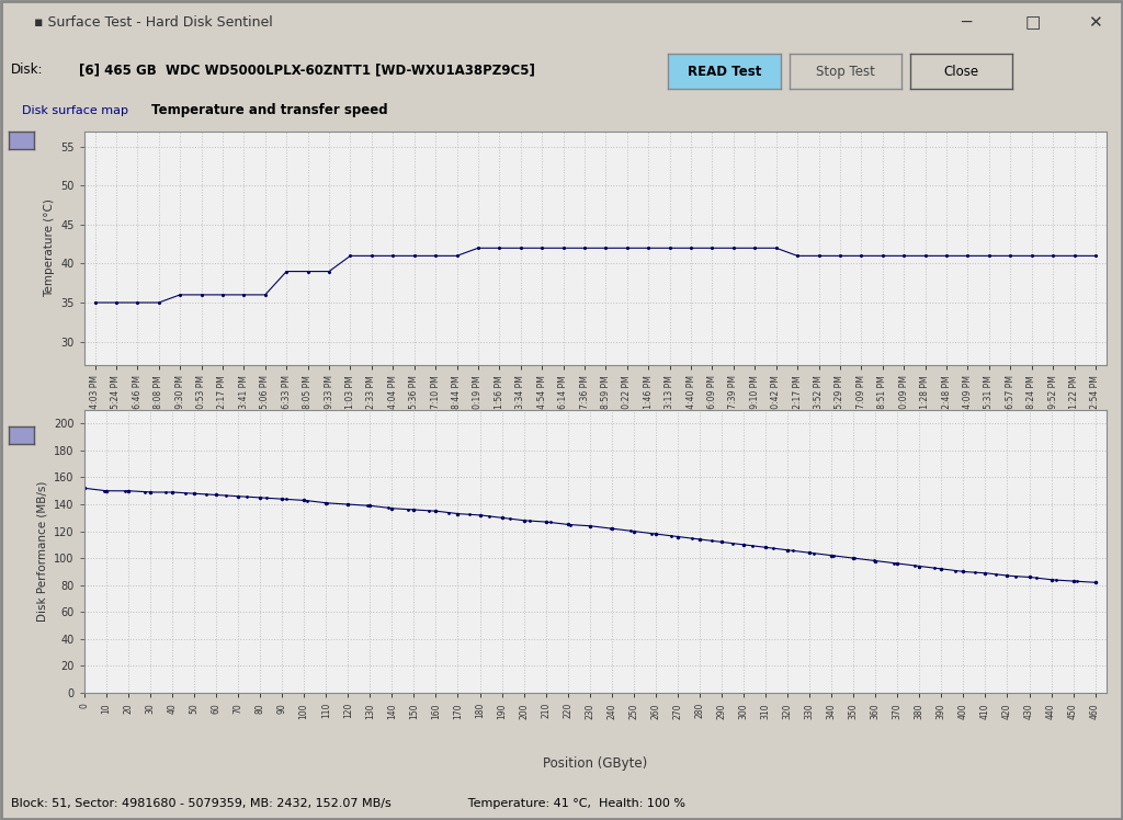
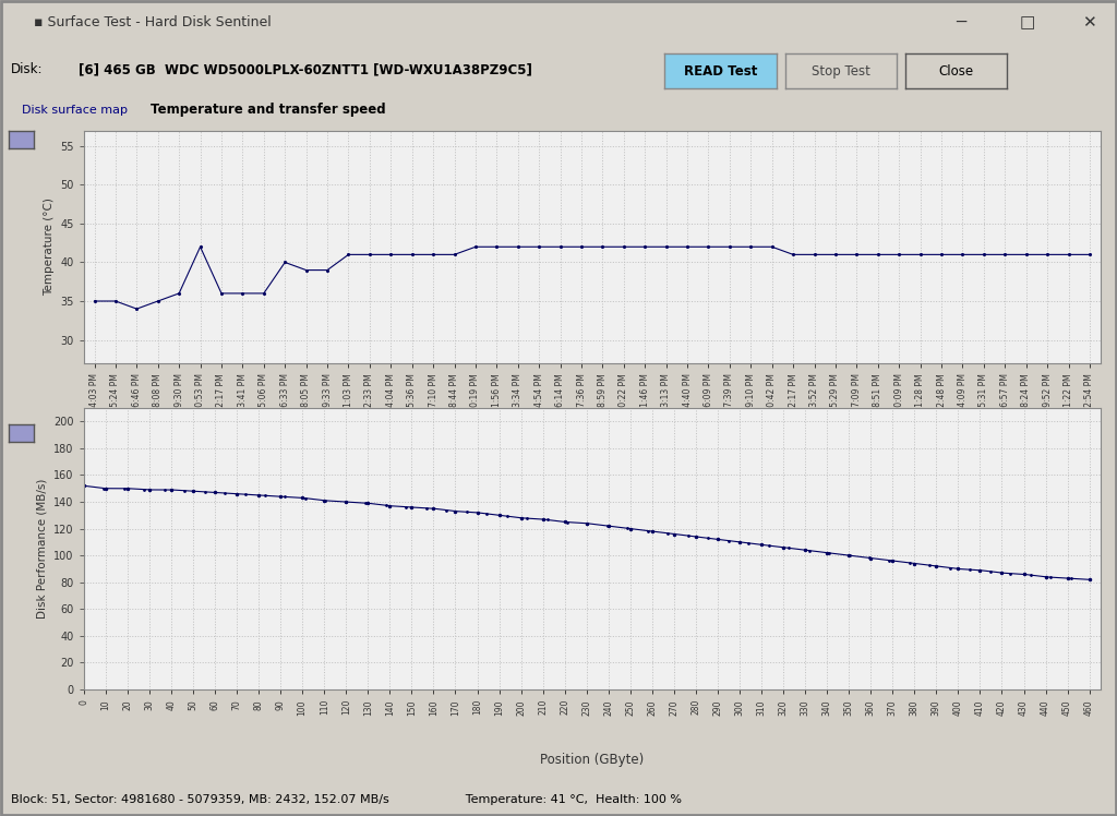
4:56:46 PM: 35 -> 34
5:00:53 PM: 36 -> 42
5:06:33 PM: 39 -> 40
